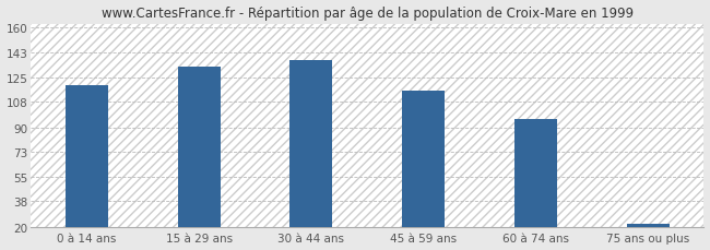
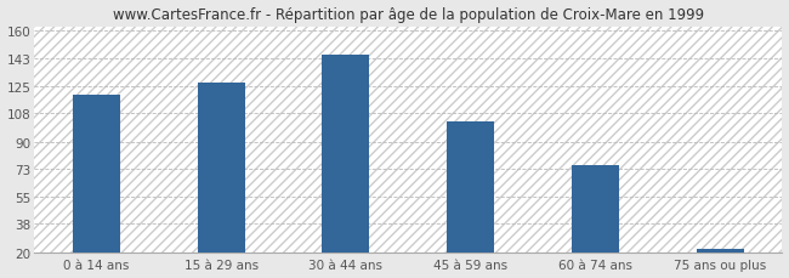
15 à 29 ans: 133 -> 127
30 à 44 ans: 137 -> 145
45 à 59 ans: 116 -> 103
60 à 74 ans: 96 -> 75
